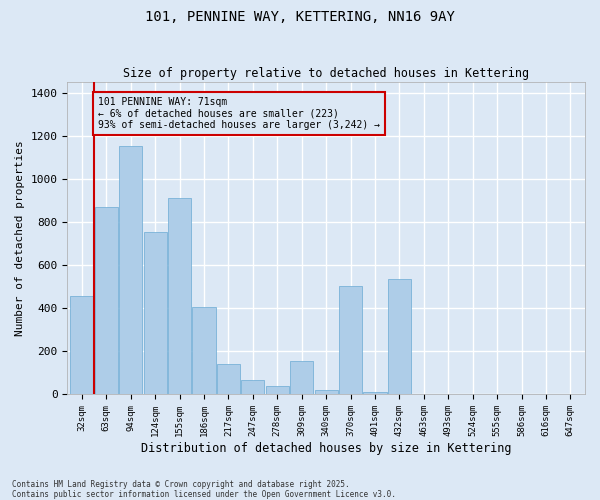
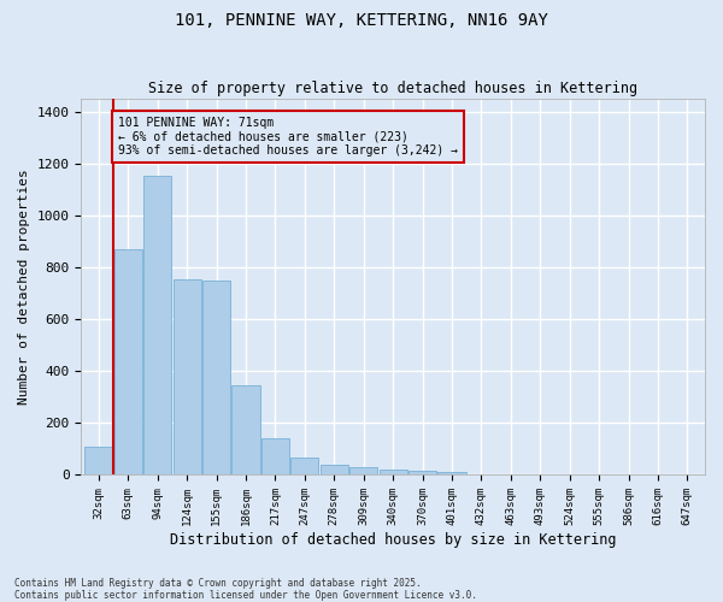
32sqm: 455 -> 107
155sqm: 910 -> 750
186sqm: 405 -> 345
309sqm: 155 -> 32
370sqm: 505 -> 17
432sqm: 535 -> 2
